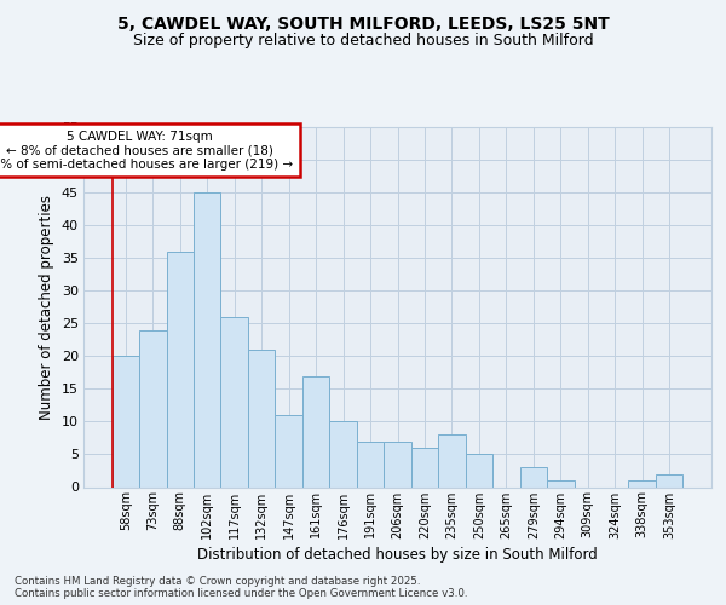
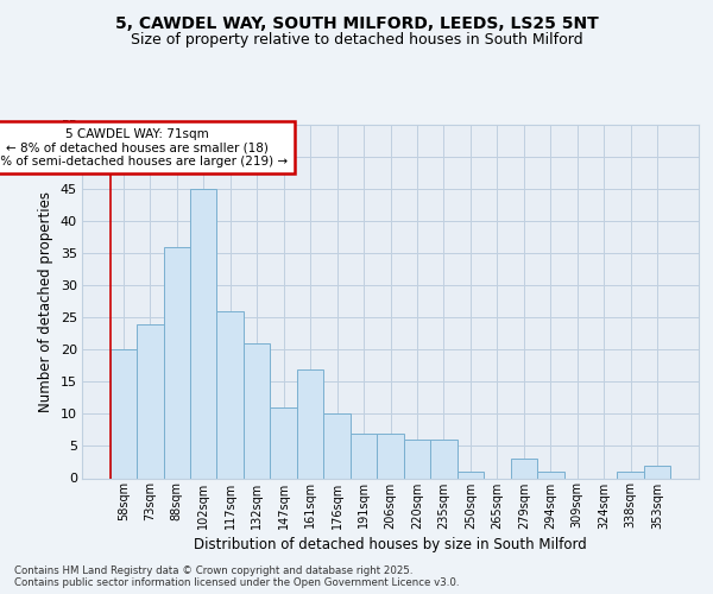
235sqm: 8 -> 6
250sqm: 5 -> 1
